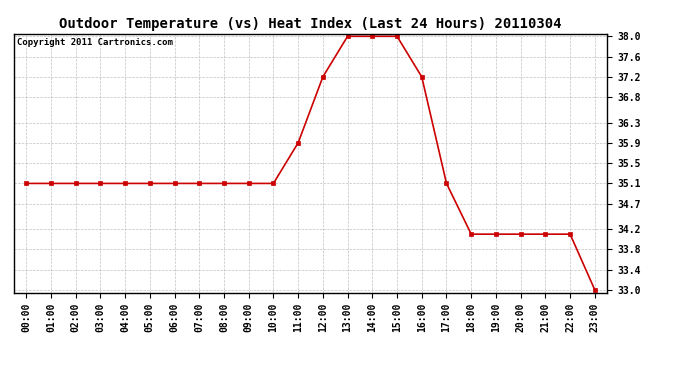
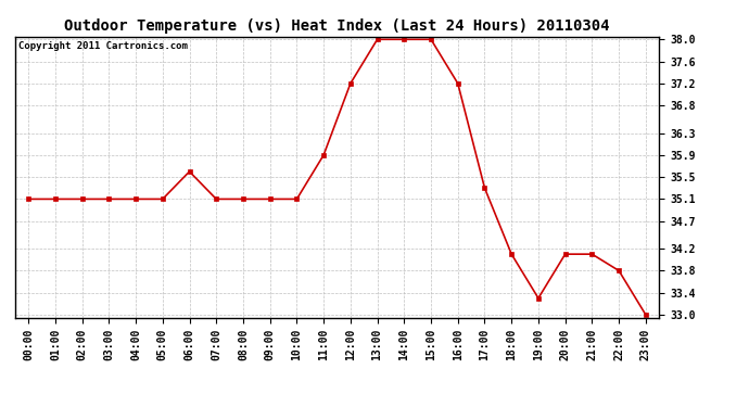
06:00: 35.1 -> 35.6
17:00: 35.1 -> 35.3
19:00: 34.1 -> 33.3
22:00: 34.1 -> 33.8
